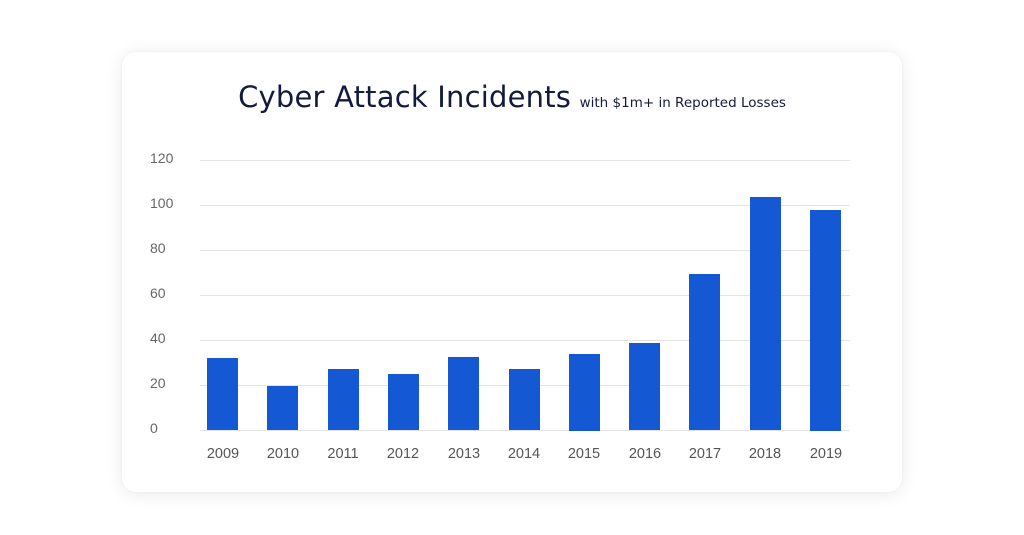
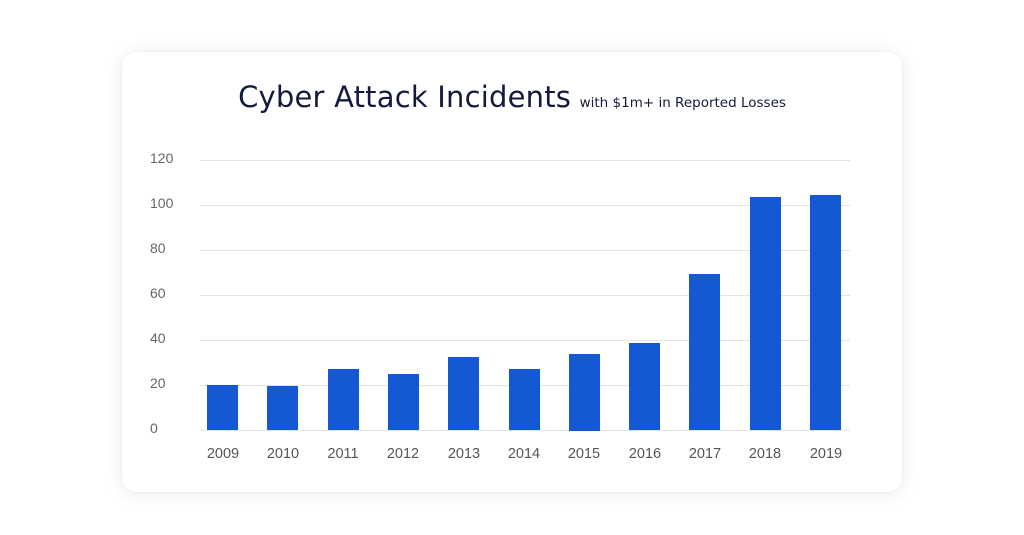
2009: 32 -> 20
2019: 98 -> 104
